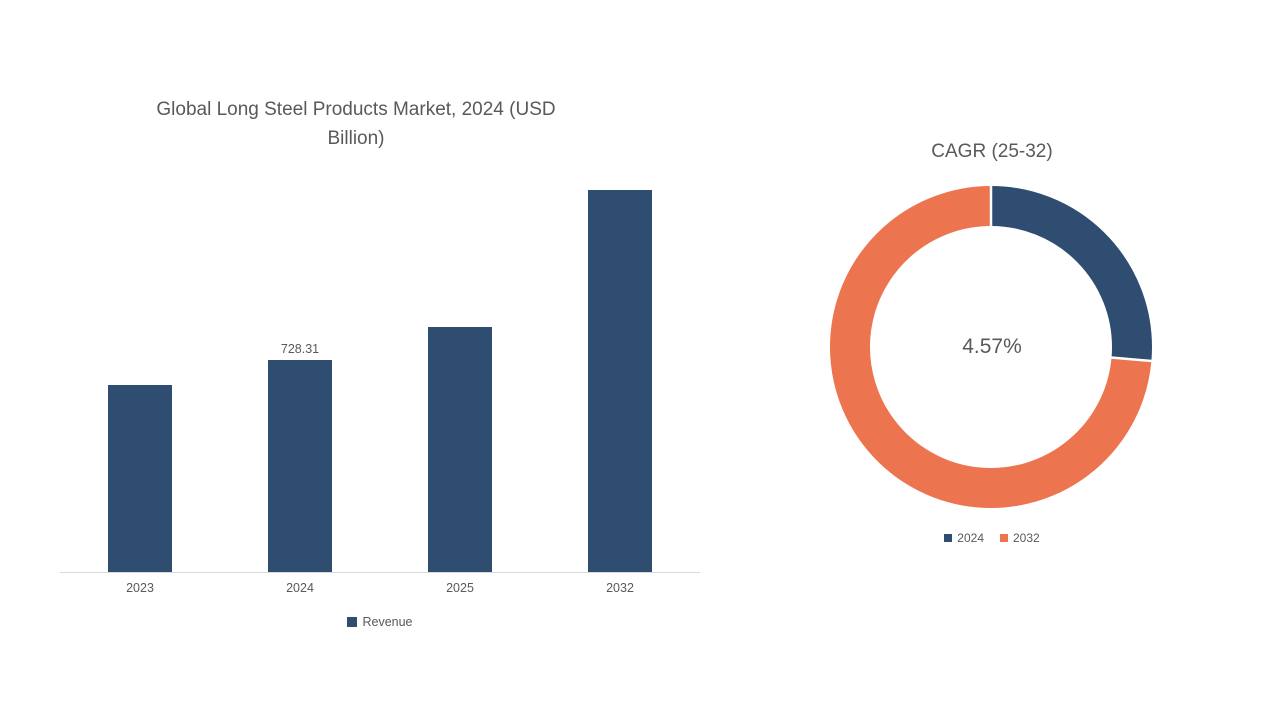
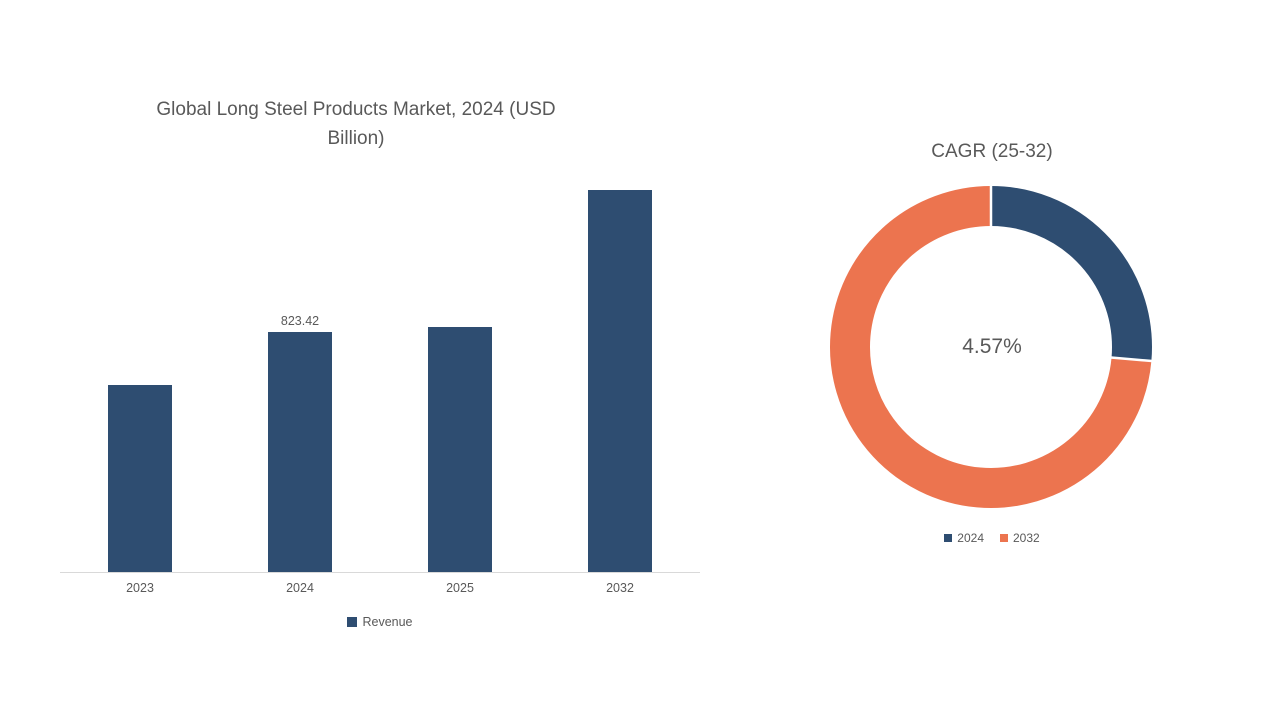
Global Long Steel Products Market, 2024 (USD Billion)/2024: 728.31 -> 823.42
